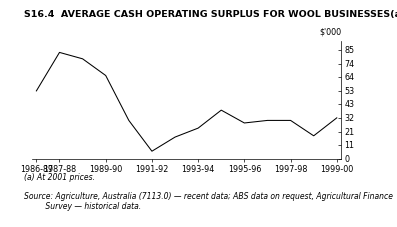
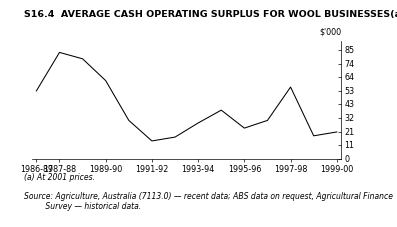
1989-90: 65 -> 61
1991-92: 6 -> 14
1993-94: 24 -> 28
1995-96: 28 -> 24
1997-98: 30 -> 56
1999-00: 32 -> 21
